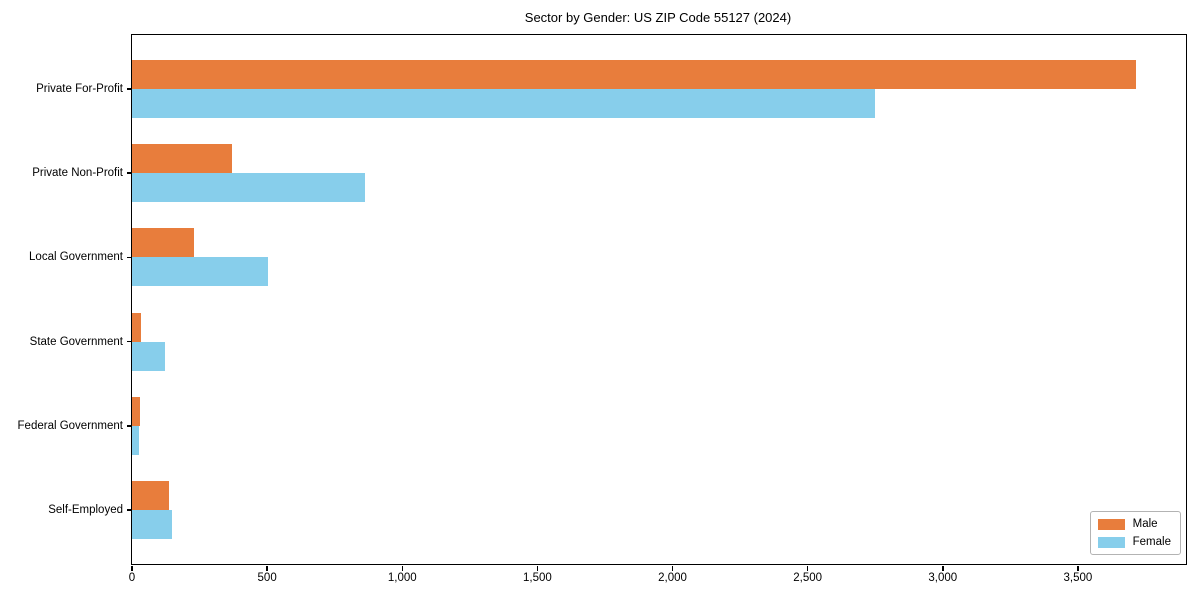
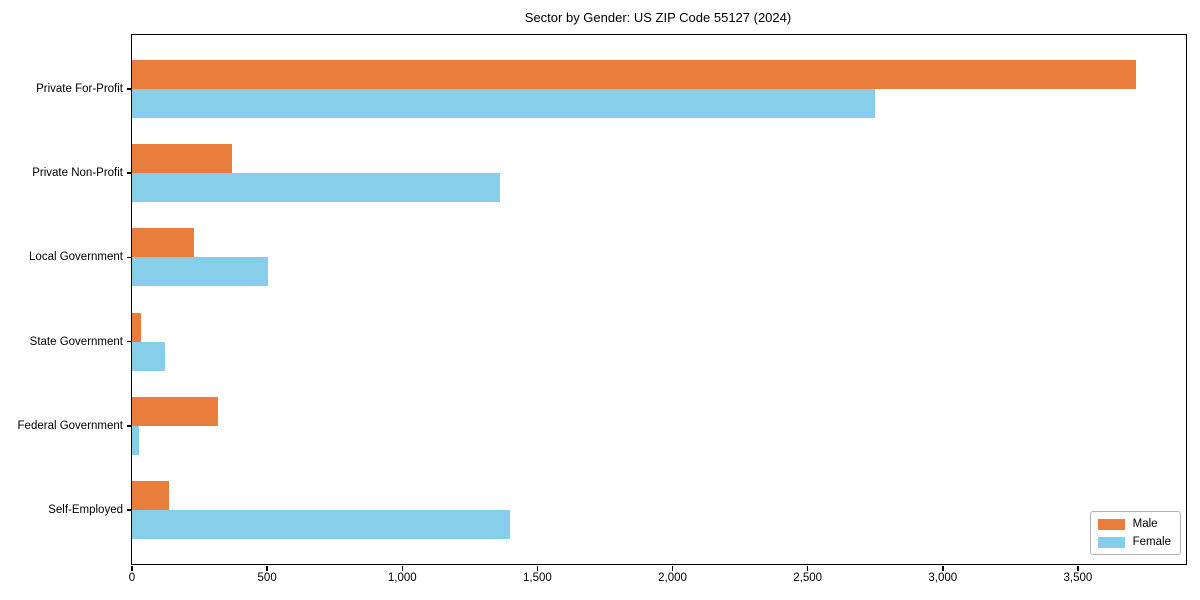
Female/Private Non-Profit: 860 -> 1360
Male/Federal Government: 30 -> 320
Female/Self-Employed: 150 -> 1400
